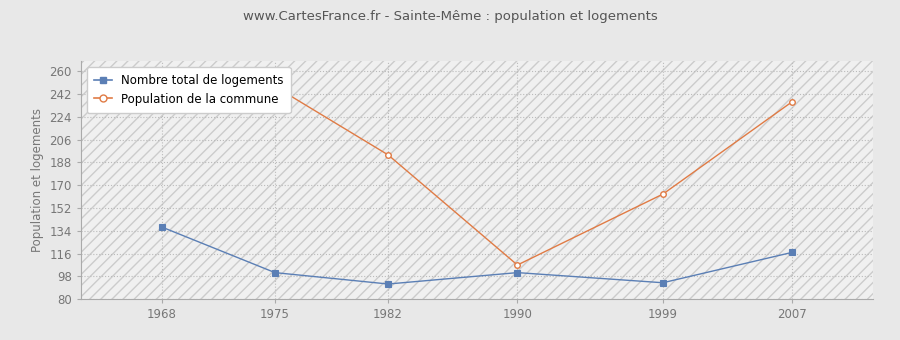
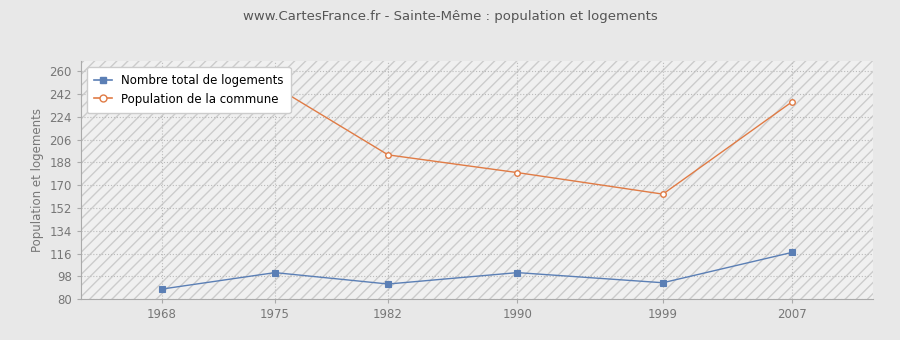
Nombre total de logements/1968: 137 -> 88
Population de la commune/1990: 107 -> 180
